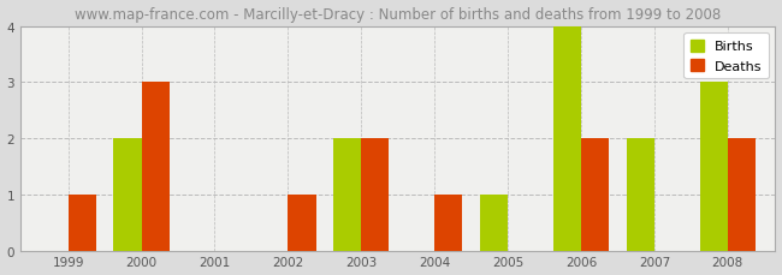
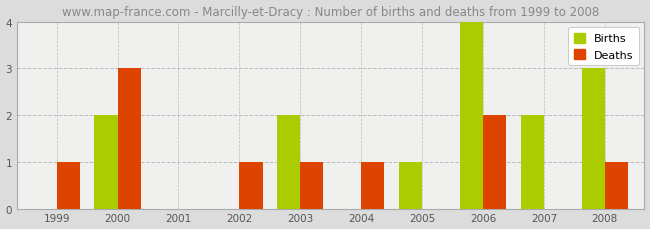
Deaths/2003: 2 -> 1
Deaths/2008: 2 -> 1
